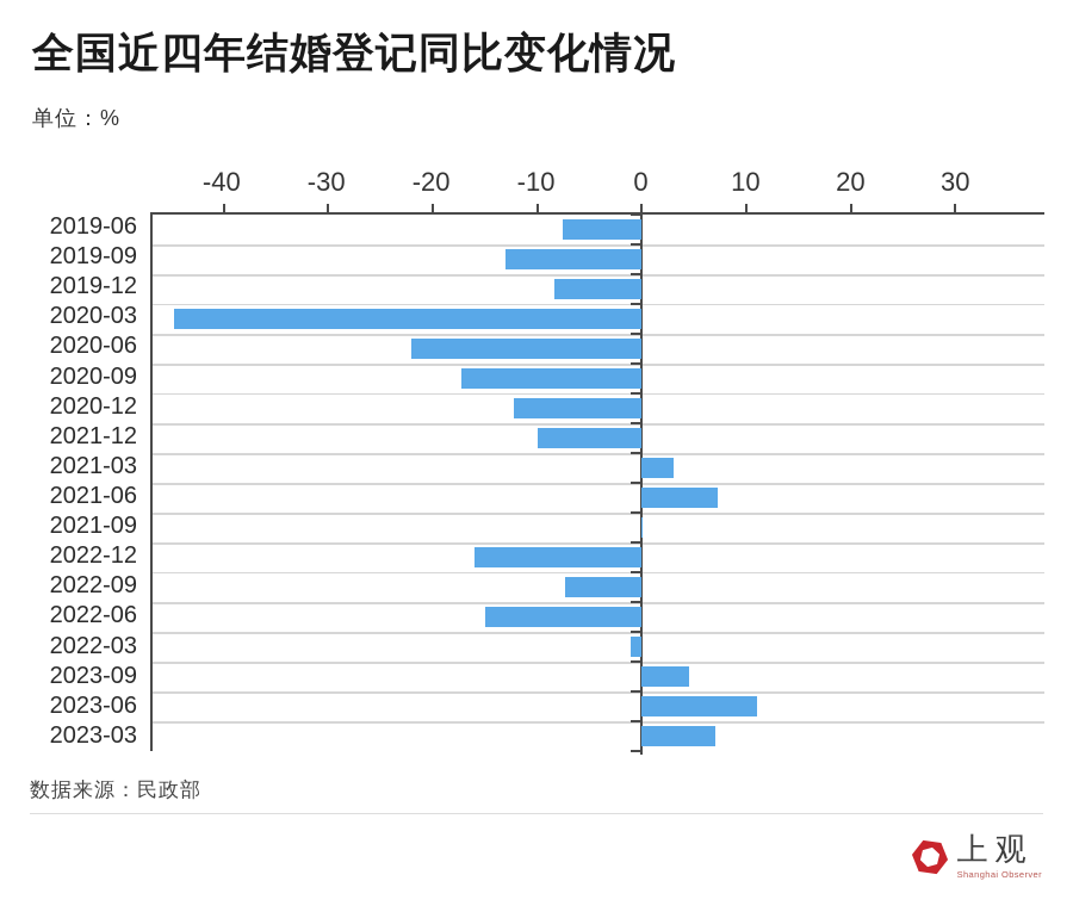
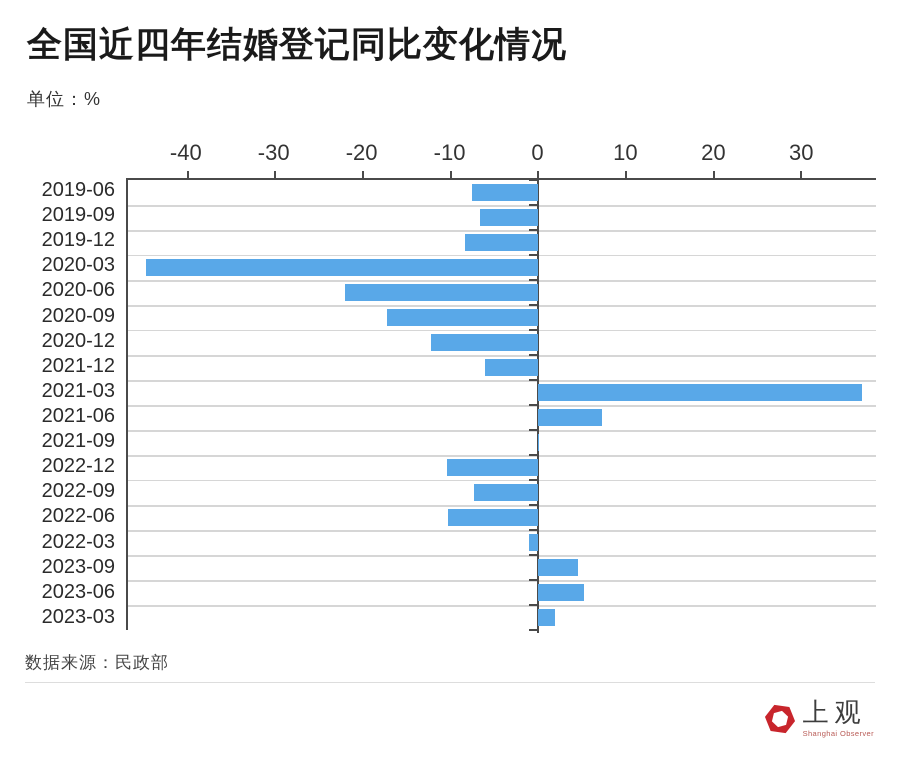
2019-09: -13 -> -7
2021-12: -10 -> -6
2021-03: 3 -> 37
2022-12: -16 -> -10
2022-06: -15 -> -10
2023-06: 11 -> 5
2023-03: 7 -> 2
